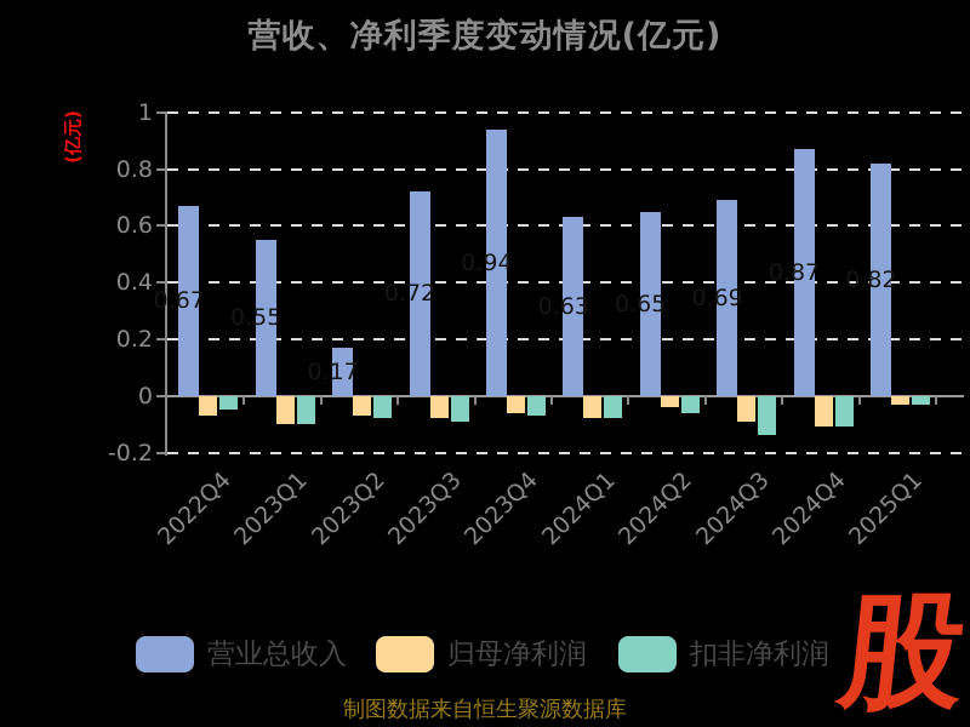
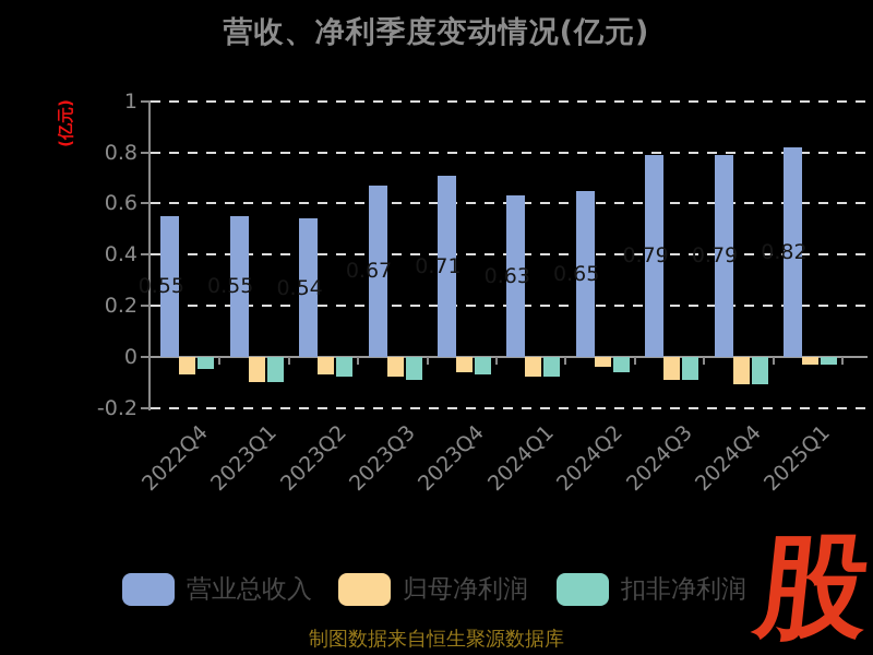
营业总收入/2022Q4: 0.67 -> 0.55
营业总收入/2023Q2: 0.17 -> 0.54
营业总收入/2023Q3: 0.72 -> 0.67
营业总收入/2023Q4: 0.94 -> 0.71
营业总收入/2024Q3: 0.69 -> 0.79
扣非净利润/2024Q3: -0.14 -> -0.09
营业总收入/2024Q4: 0.87 -> 0.79
